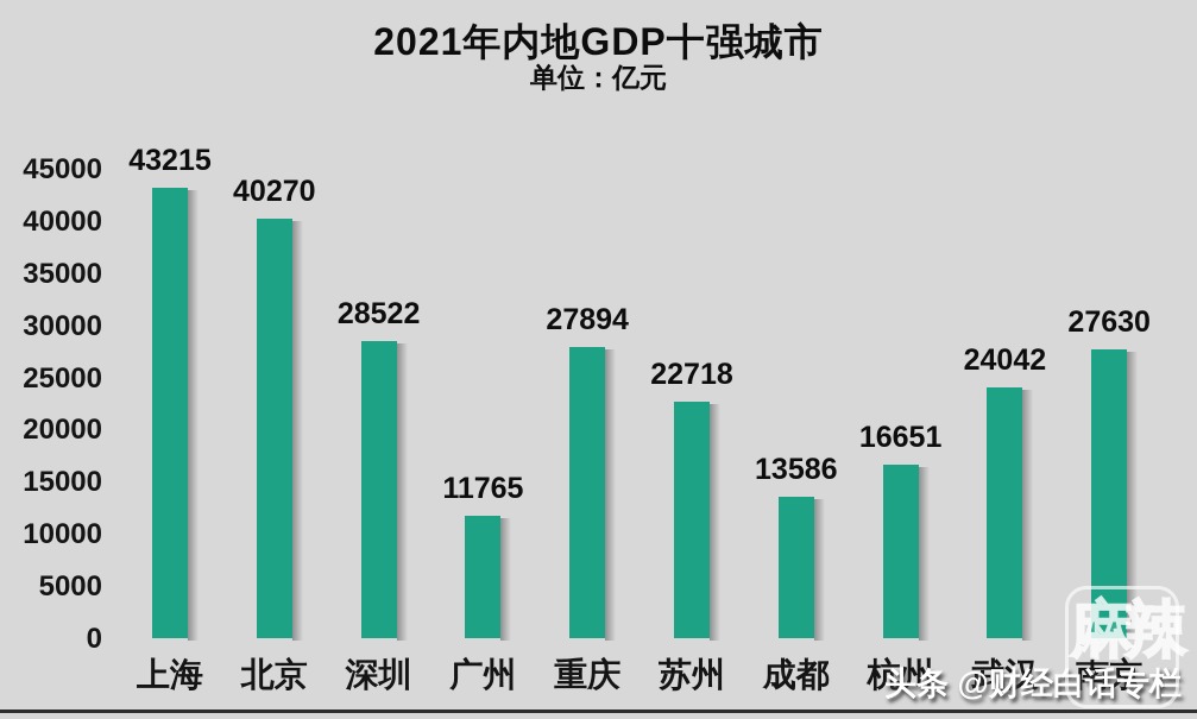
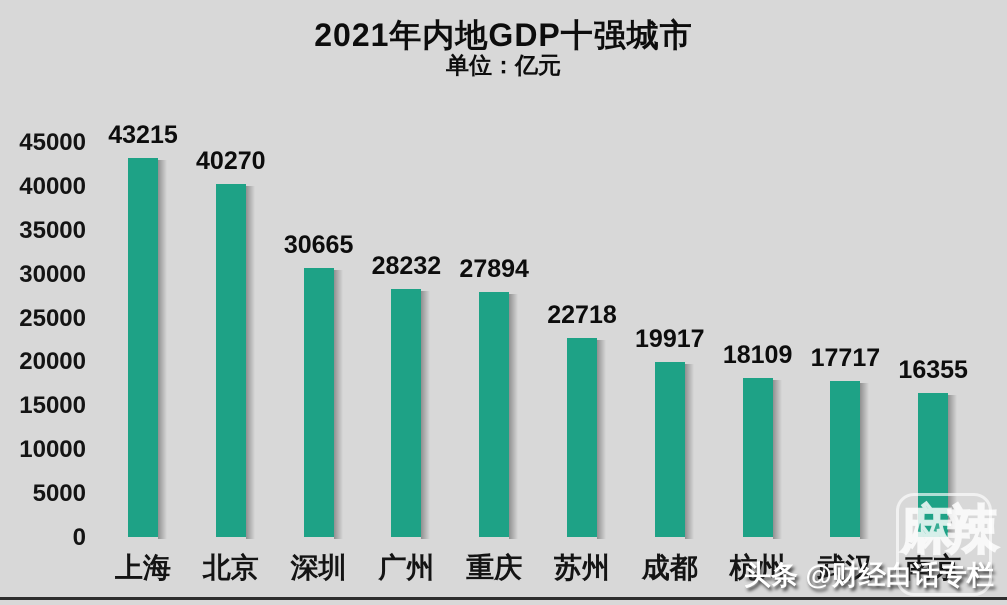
深圳: 28522 -> 30665
广州: 11765 -> 28232
成都: 13586 -> 19917
杭州: 16651 -> 18109
武汉: 24042 -> 17717
南京: 27630 -> 16355
